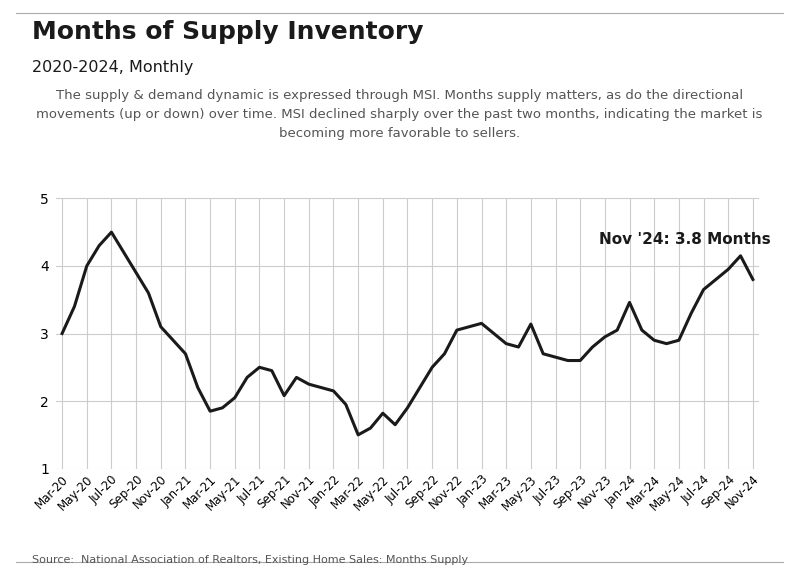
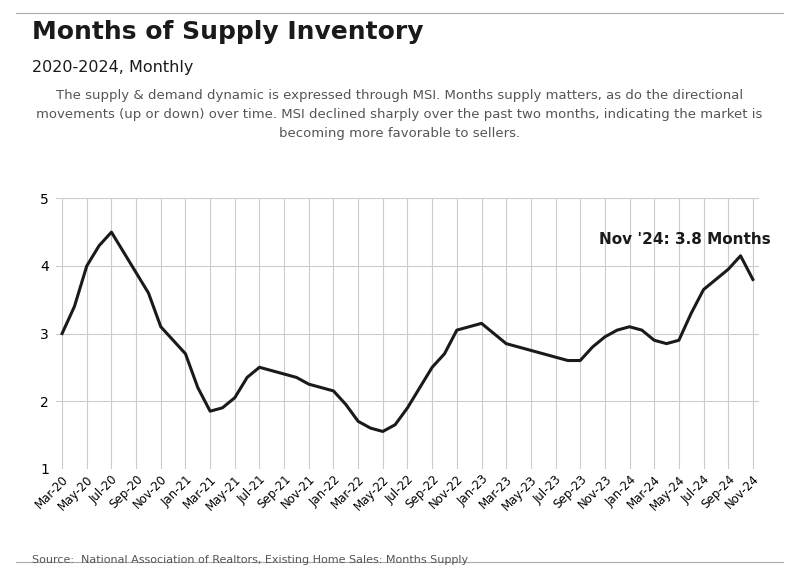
Sep-21: 2.08 -> 2.40
Mar-22: 1.50 -> 1.70
May-22: 1.82 -> 1.55
May-23: 3.14 -> 2.75
Jan-24: 3.46 -> 3.10
